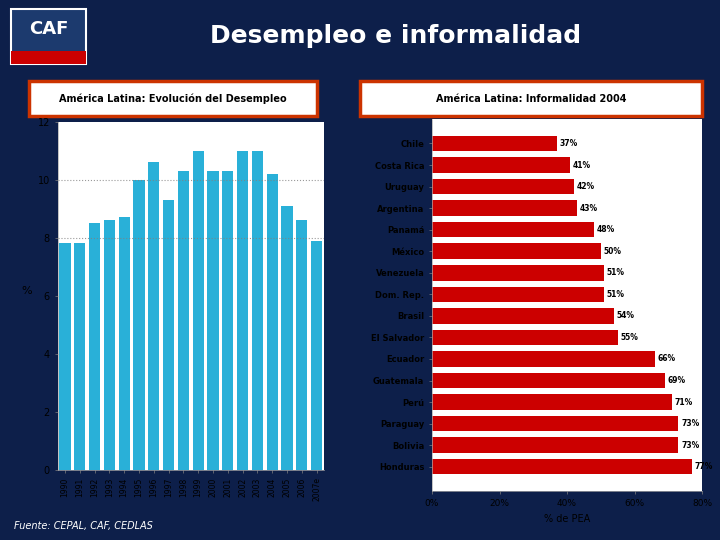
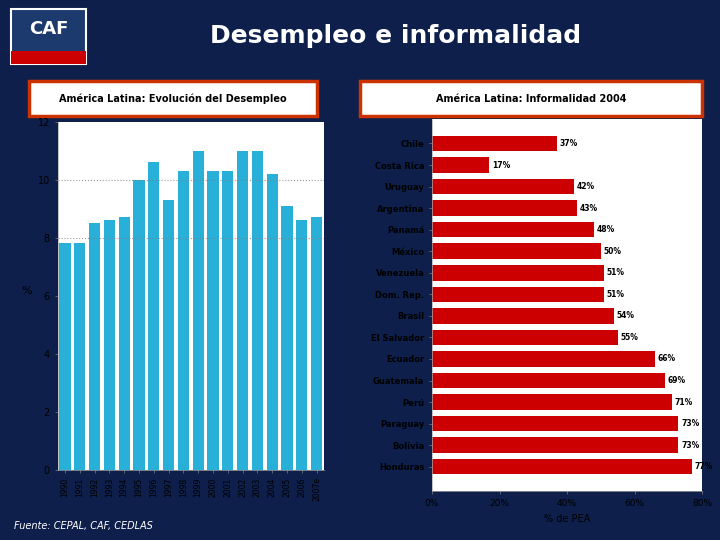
2007e: 7.9 -> 8.7
Costa Rica: 41% -> 17%
